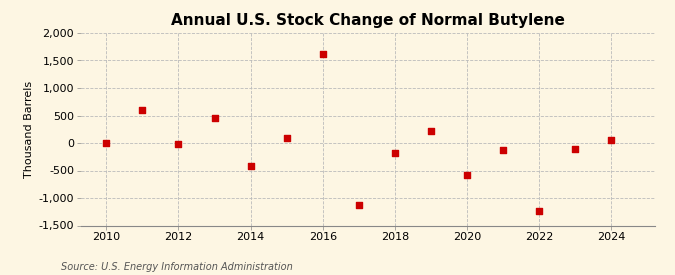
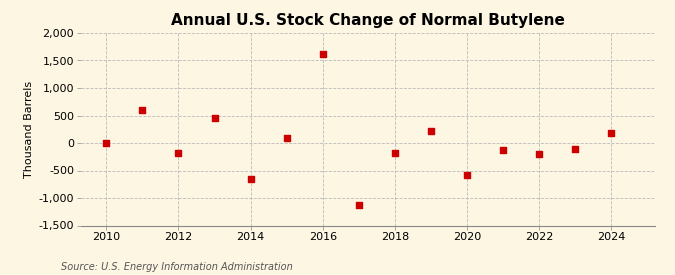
2012: -20 -> -180
2014: -420 -> -650
2022: -1,240 -> -200
2024: 60 -> 180
